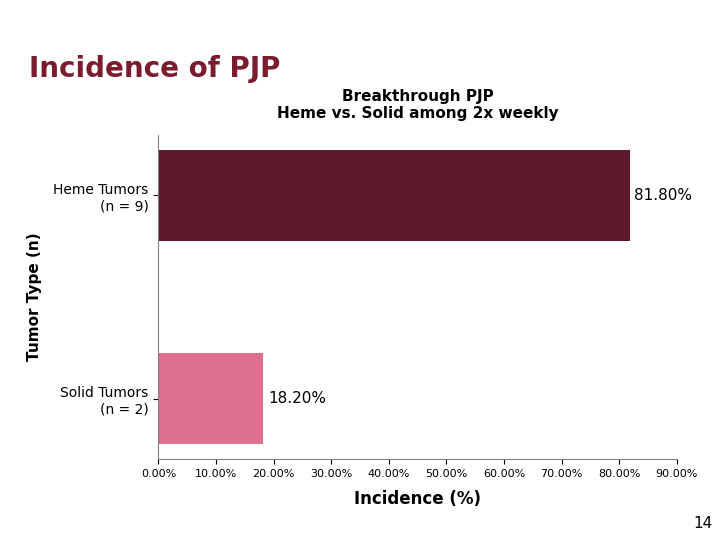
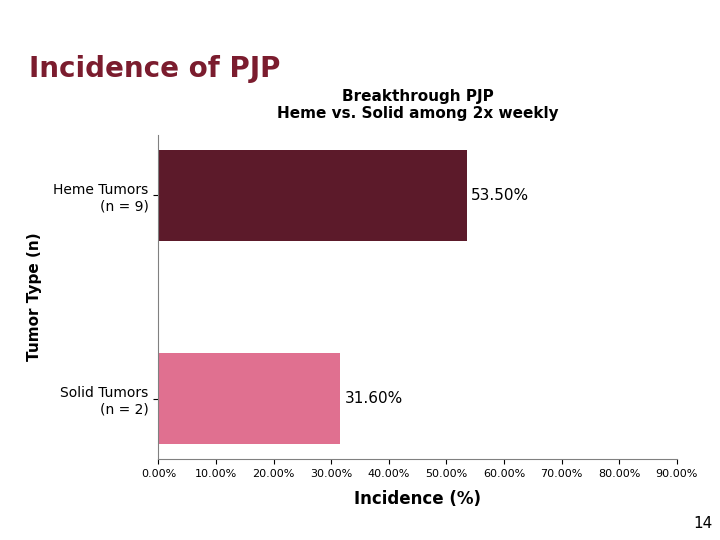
Heme Tumors (n = 9): 81.80% -> 53.50%
Solid Tumors (n = 2): 18.20% -> 31.60%
